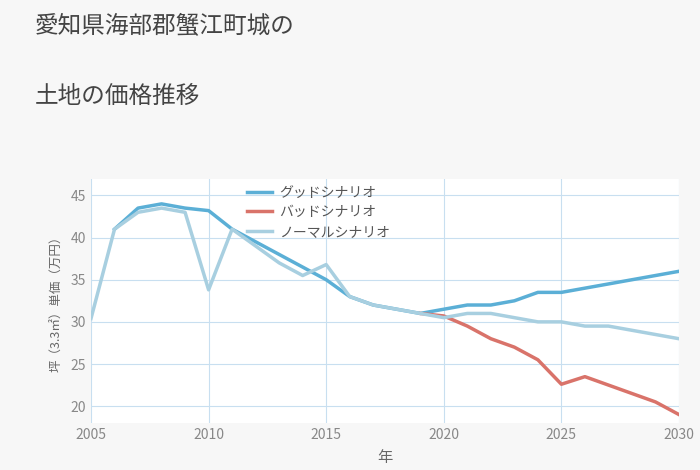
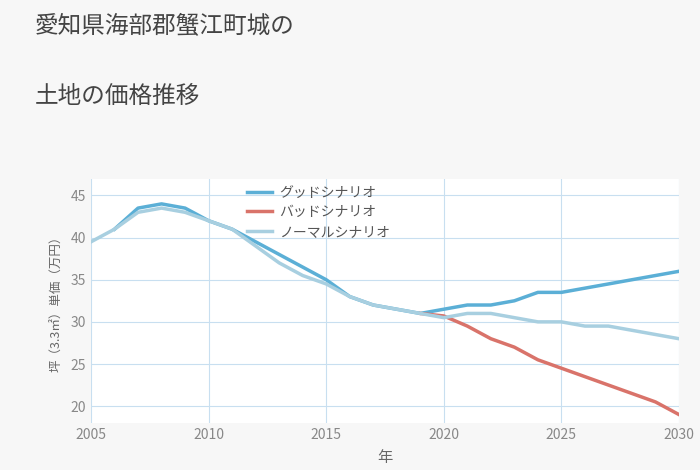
ノーマルシナリオ/2005: 30.4 -> 39.5
グッドシナリオ/2010: 43.2 -> 42.0
ノーマルシナリオ/2010: 33.8 -> 42.0
ノーマルシナリオ/2015: 36.8 -> 34.5
バッドシナリオ/2025: 22.6 -> 24.5
